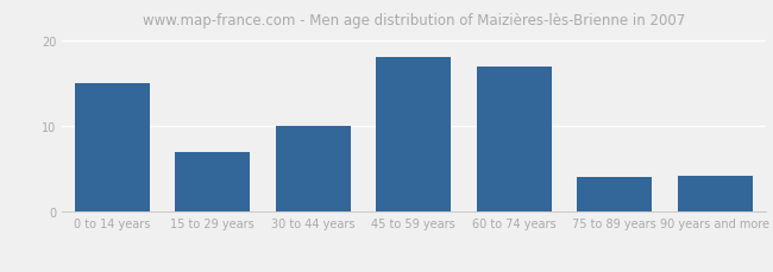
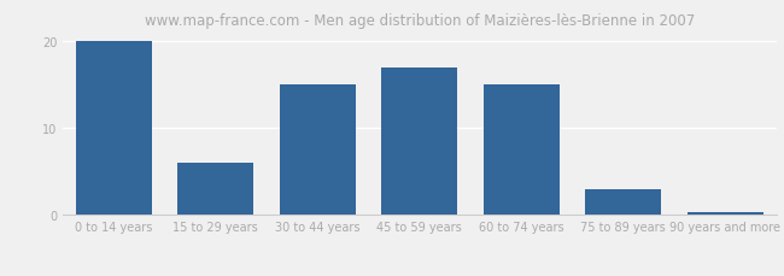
0 to 14 years: 15.0 -> 20.0
15 to 29 years: 7.0 -> 6.0
30 to 44 years: 10.0 -> 15.0
45 to 59 years: 18.0 -> 17.0
60 to 74 years: 17.0 -> 15.0
75 to 89 years: 4.0 -> 3.0
90 years and more: 4.2 -> 0.3
